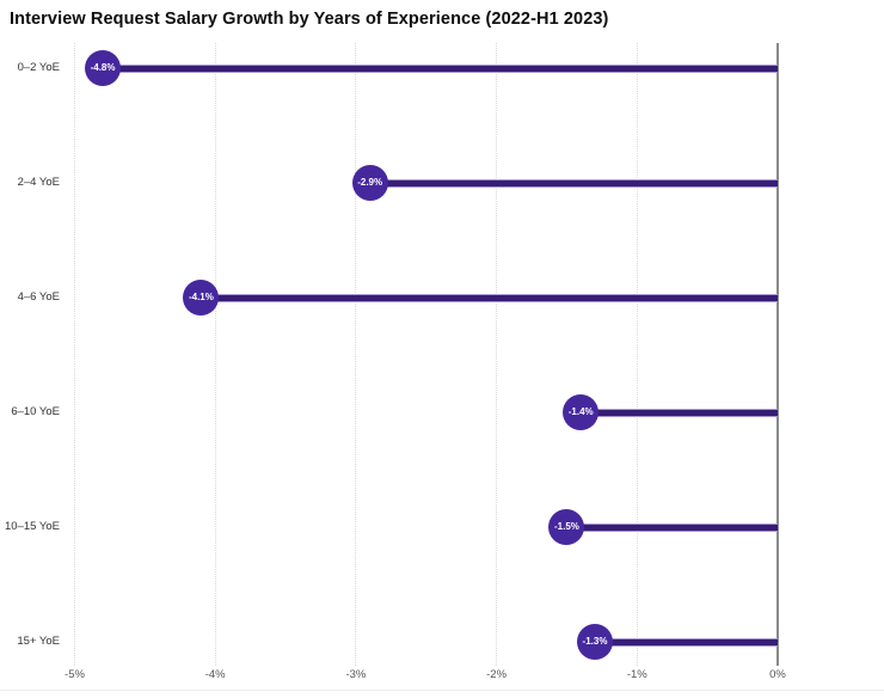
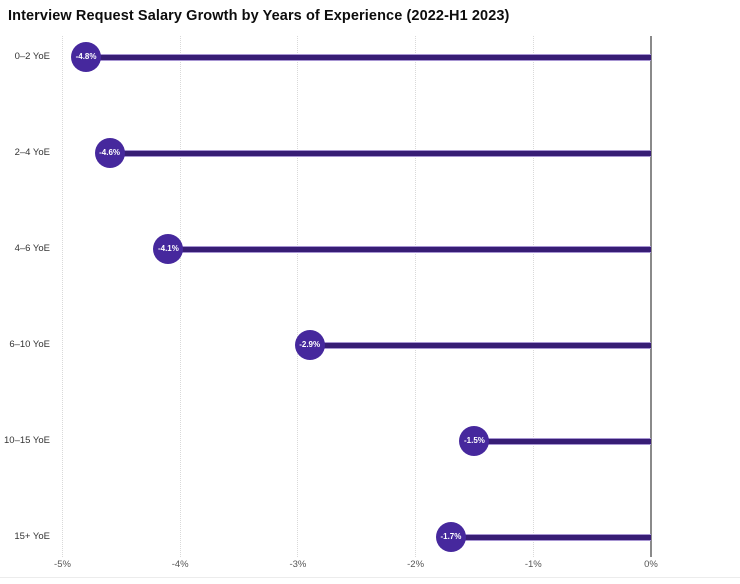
2–4 YoE: -2.9% -> -4.6%
6–10 YoE: -1.4% -> -2.9%
15+ YoE: -1.3% -> -1.7%
